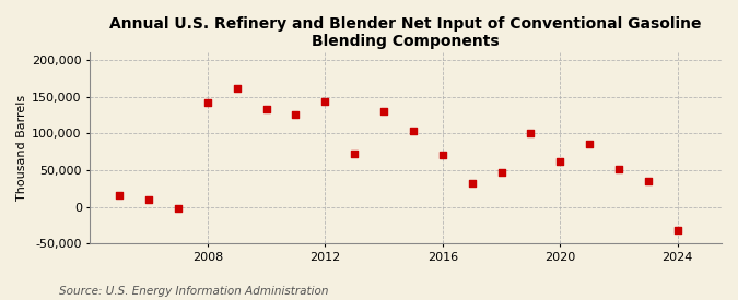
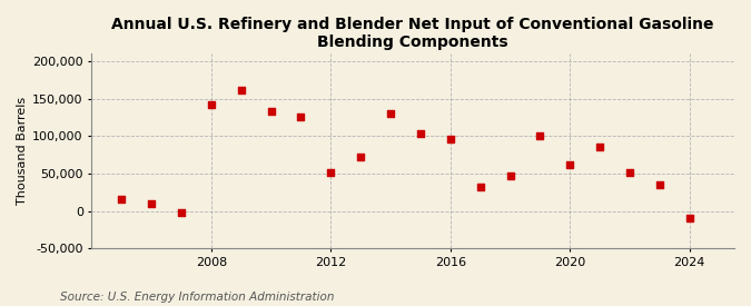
2012: 144,000 -> 52,000
2016: 70,000 -> 96,000
2024: -32,000 -> -10,000
